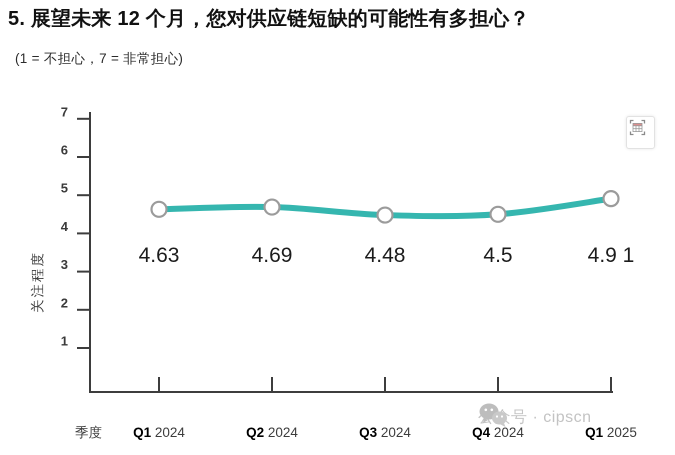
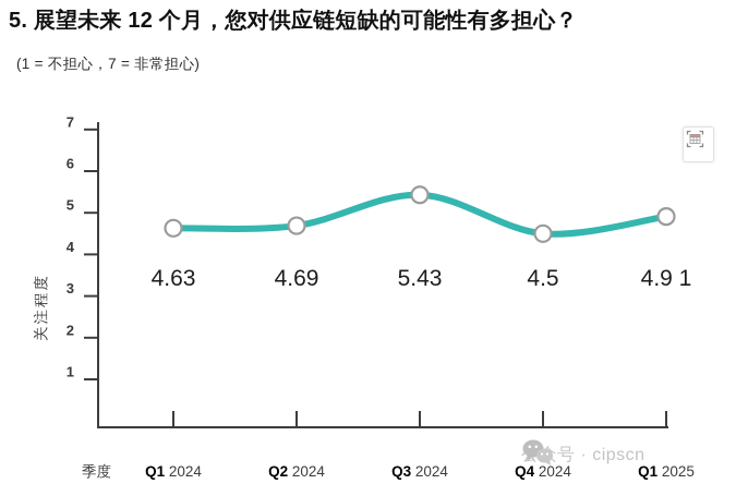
Q3 2024: 4.48 -> 5.43
